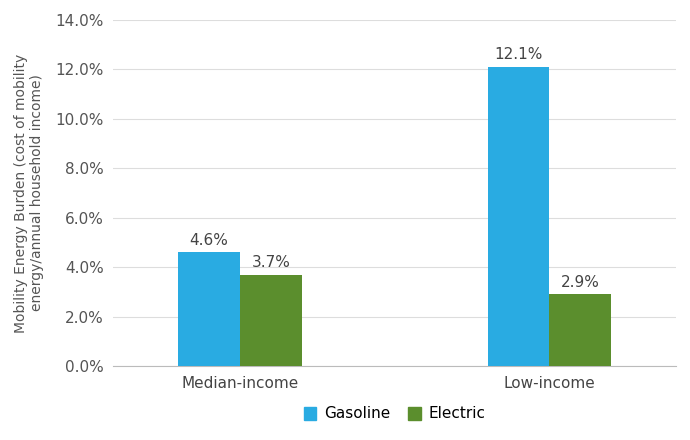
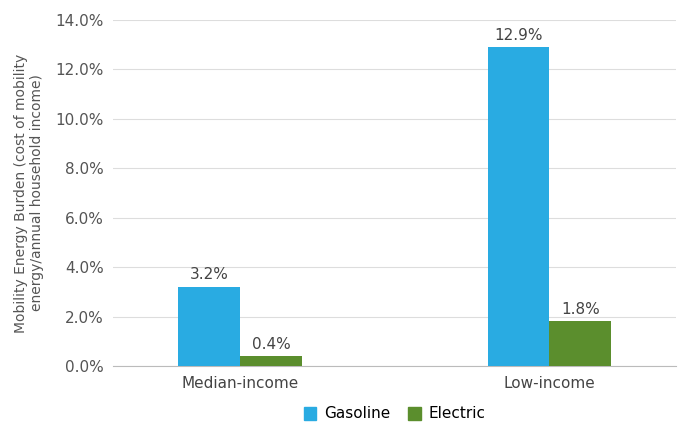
Gasoline/Median-income: 4.6% -> 3.2%
Electric/Median-income: 3.7% -> 0.4%
Gasoline/Low-income: 12.1% -> 12.9%
Electric/Low-income: 2.9% -> 1.8%
